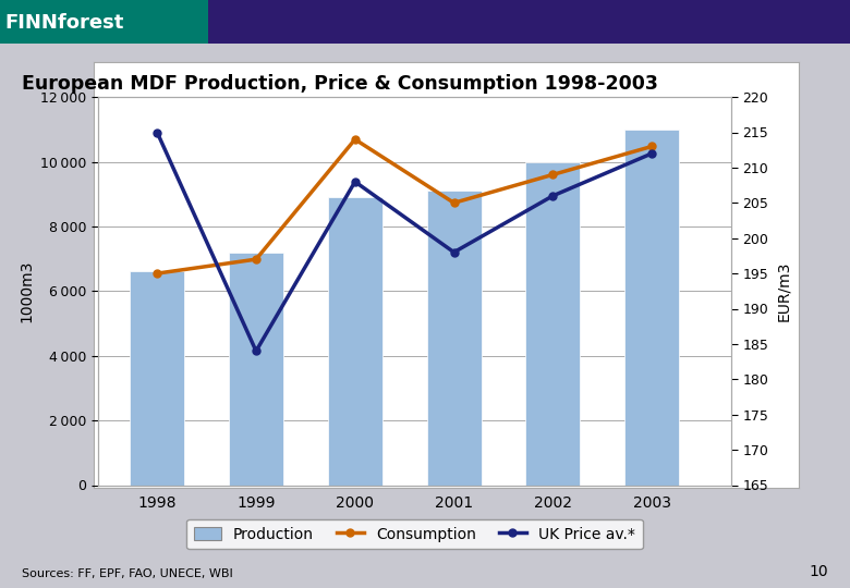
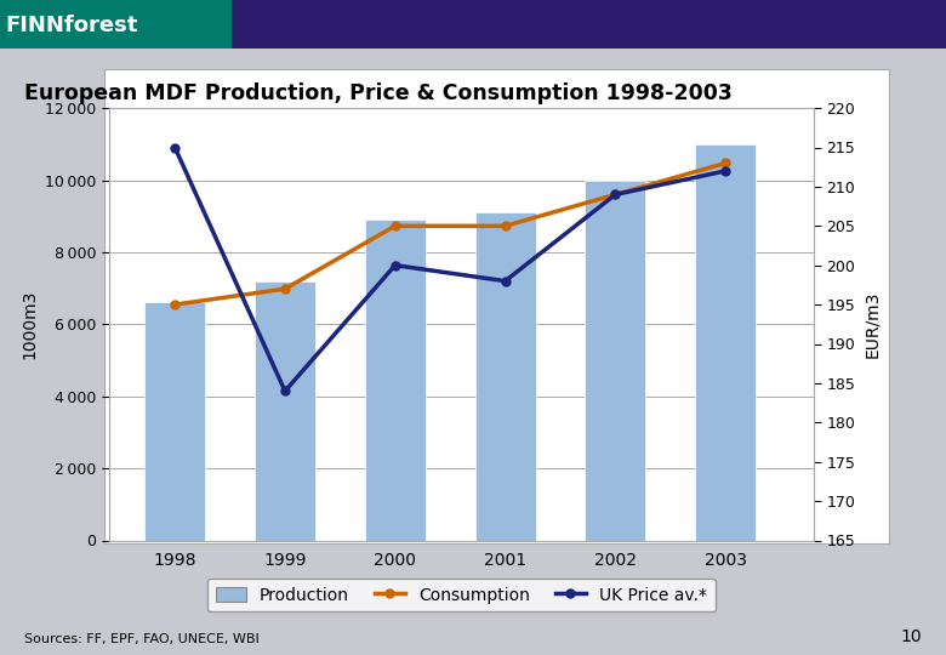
Consumption/2000: 214 -> 205
UK Price av.*/2000: 208 -> 200
UK Price av.*/2002: 206 -> 209
